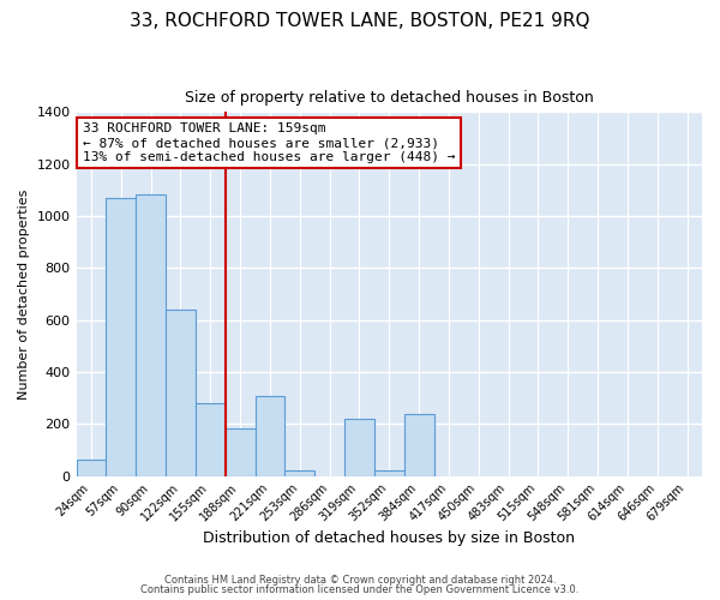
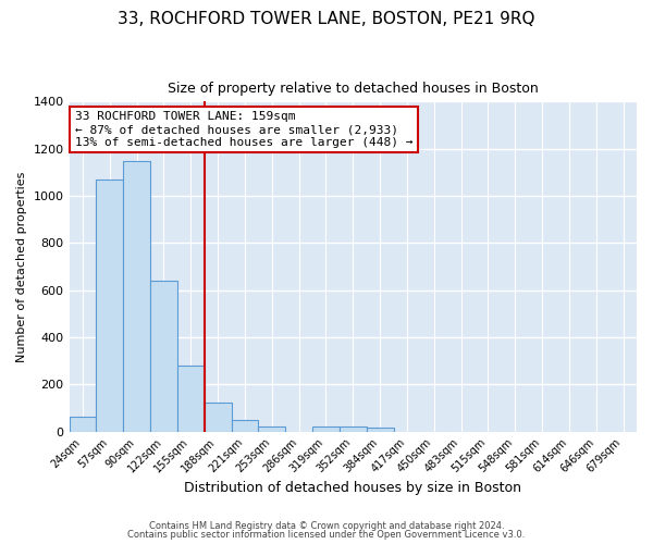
90sqm: 1085 -> 1150
188sqm: 185 -> 125
221sqm: 310 -> 47
319sqm: 220 -> 20
384sqm: 240 -> 15
